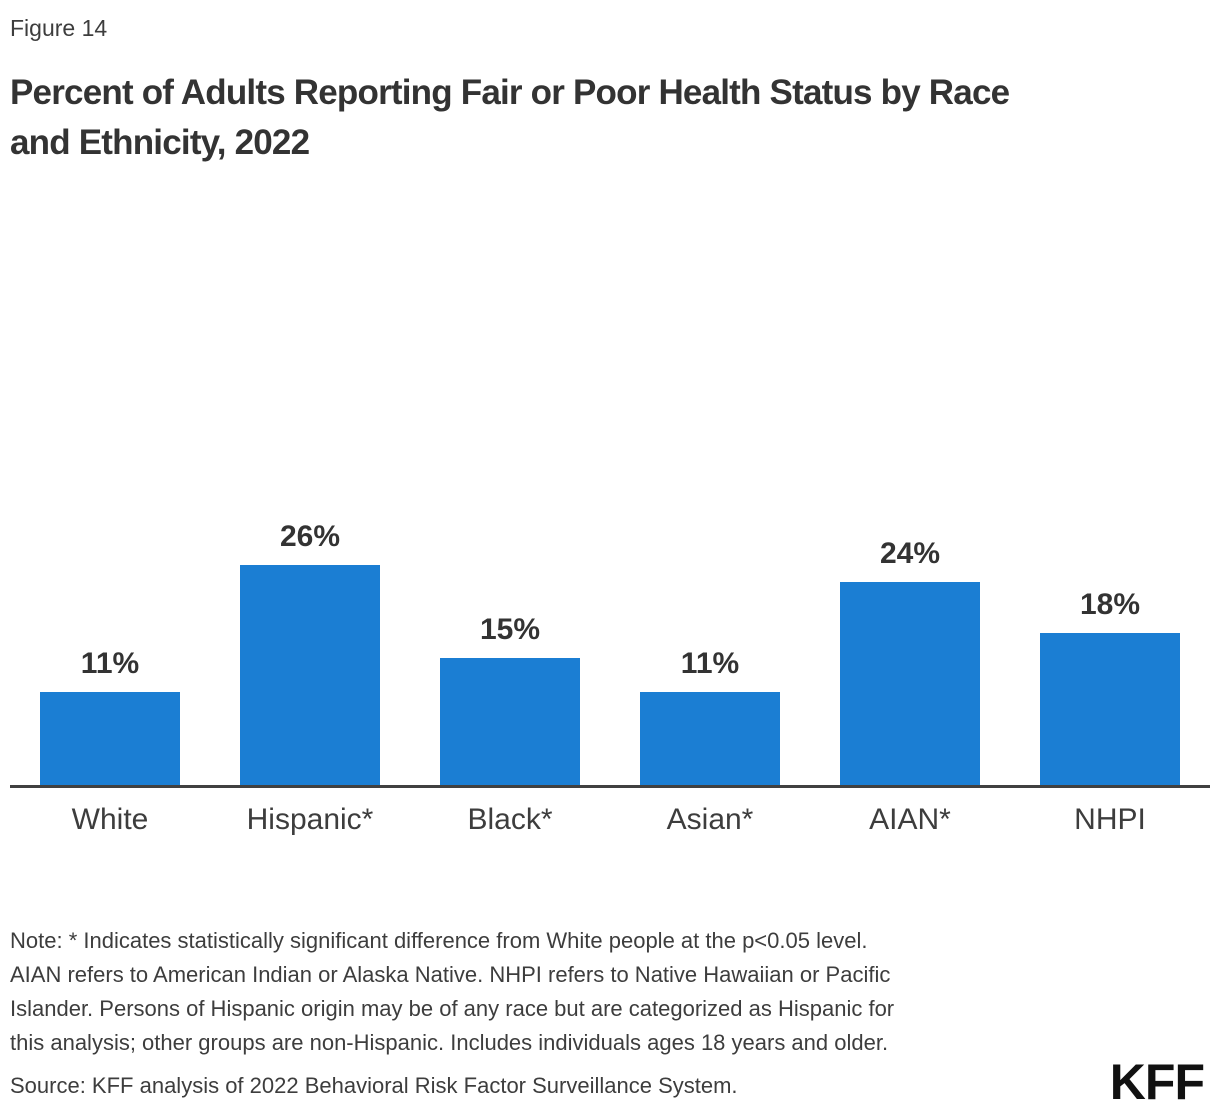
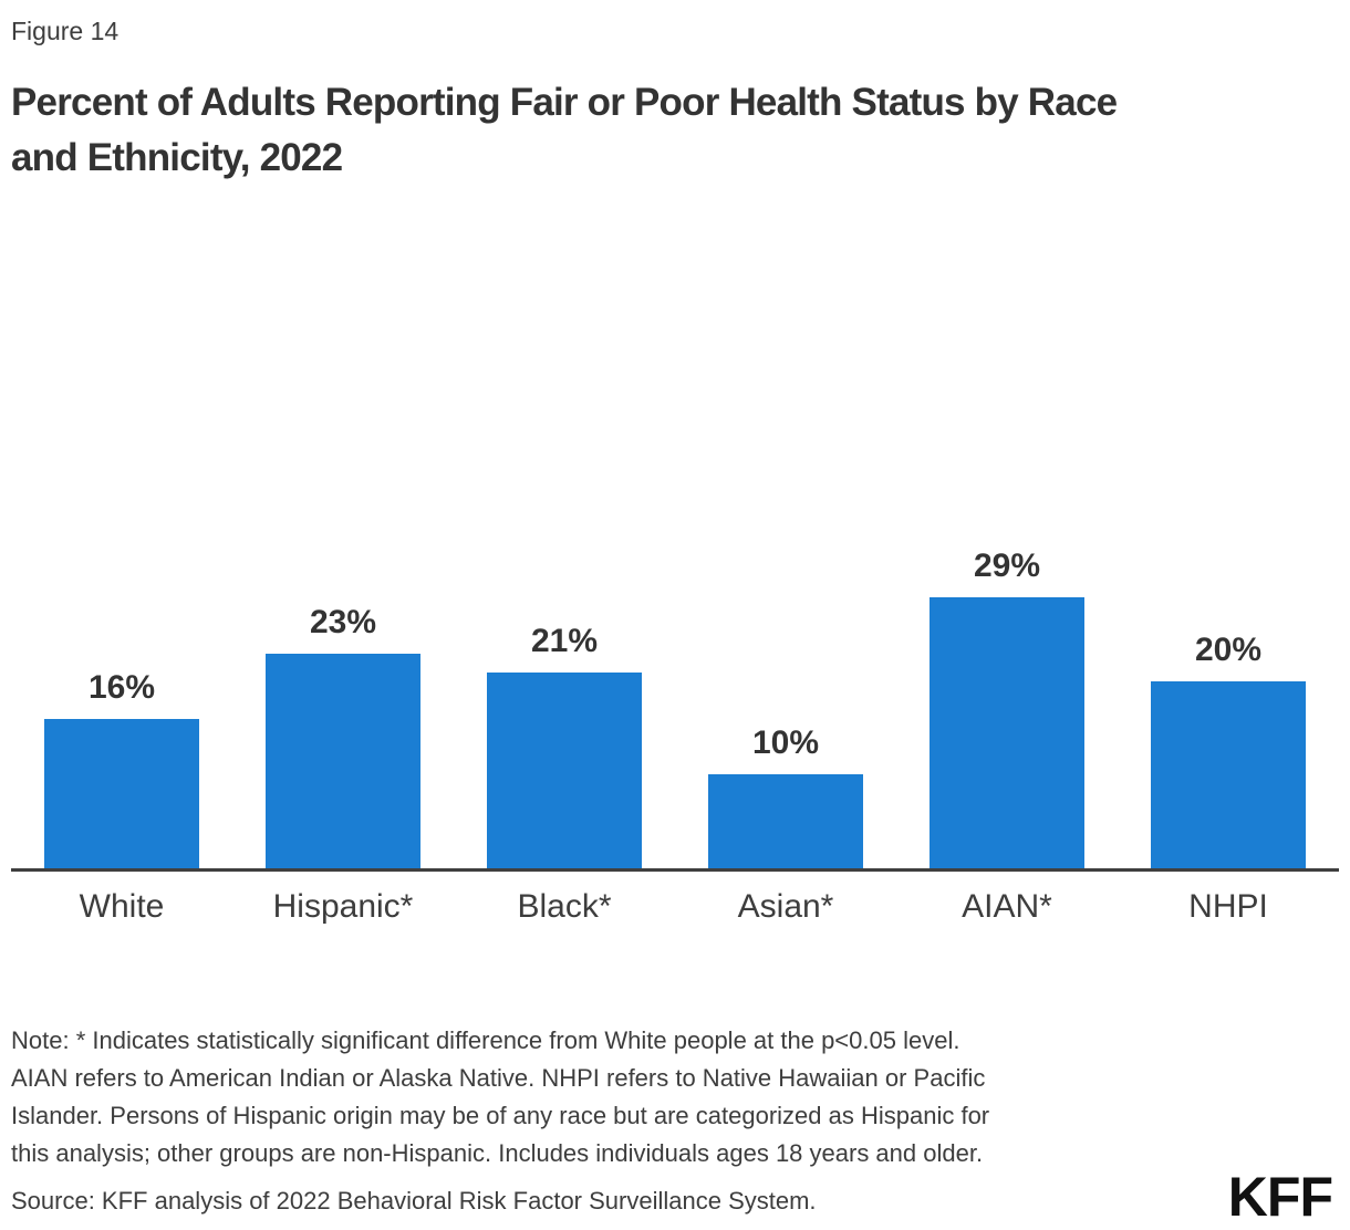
White: 11% -> 16%
Hispanic*: 26% -> 23%
Black*: 15% -> 21%
Asian*: 11% -> 10%
AIAN*: 24% -> 29%
NHPI: 18% -> 20%
